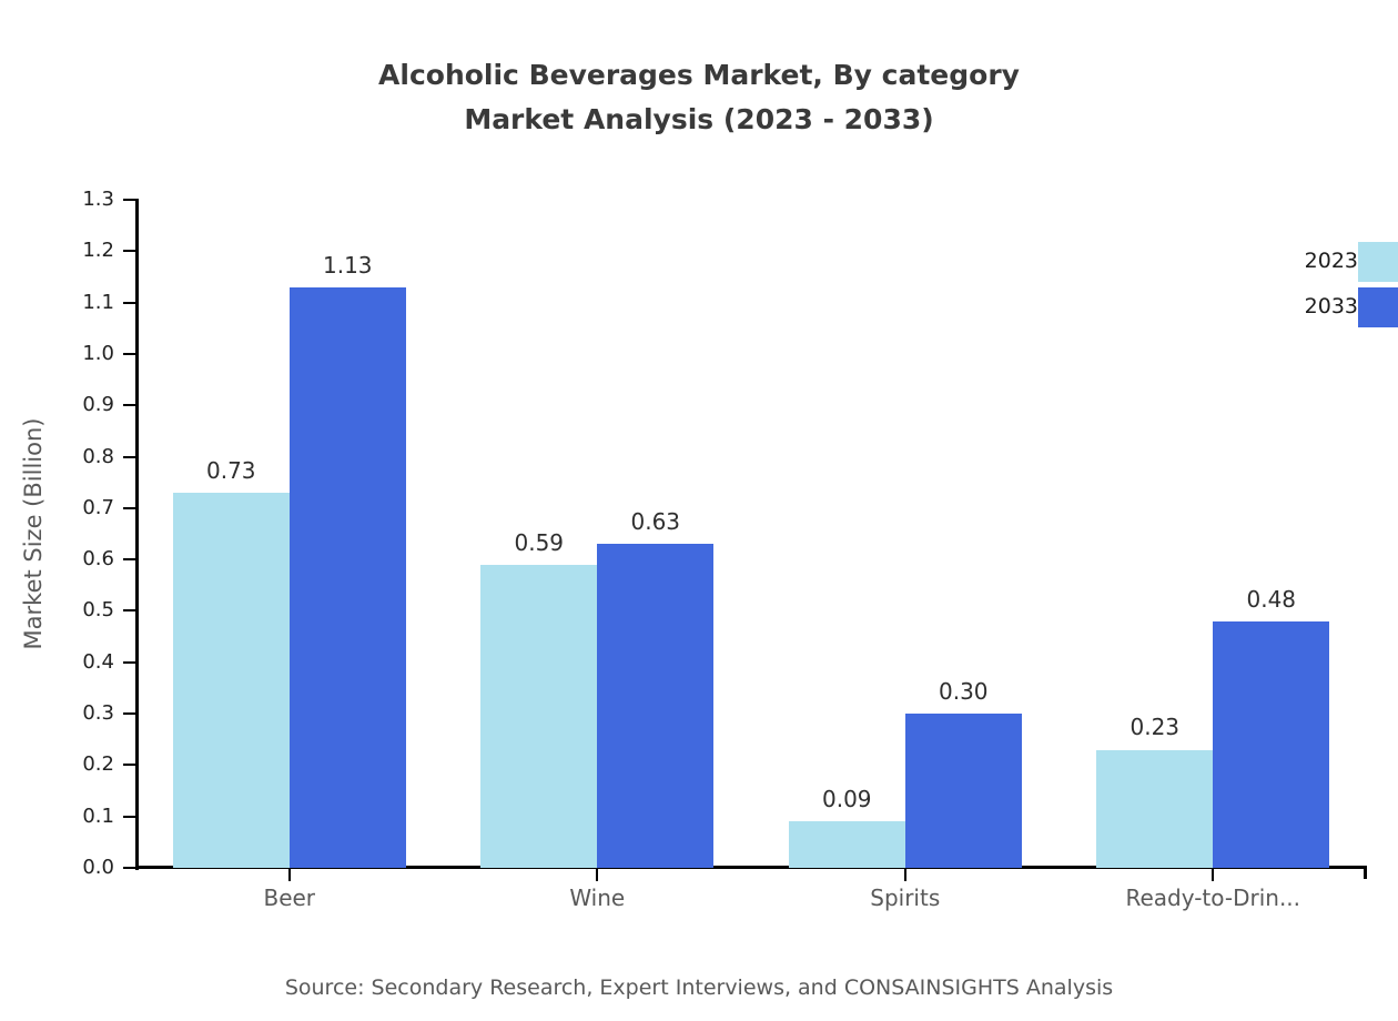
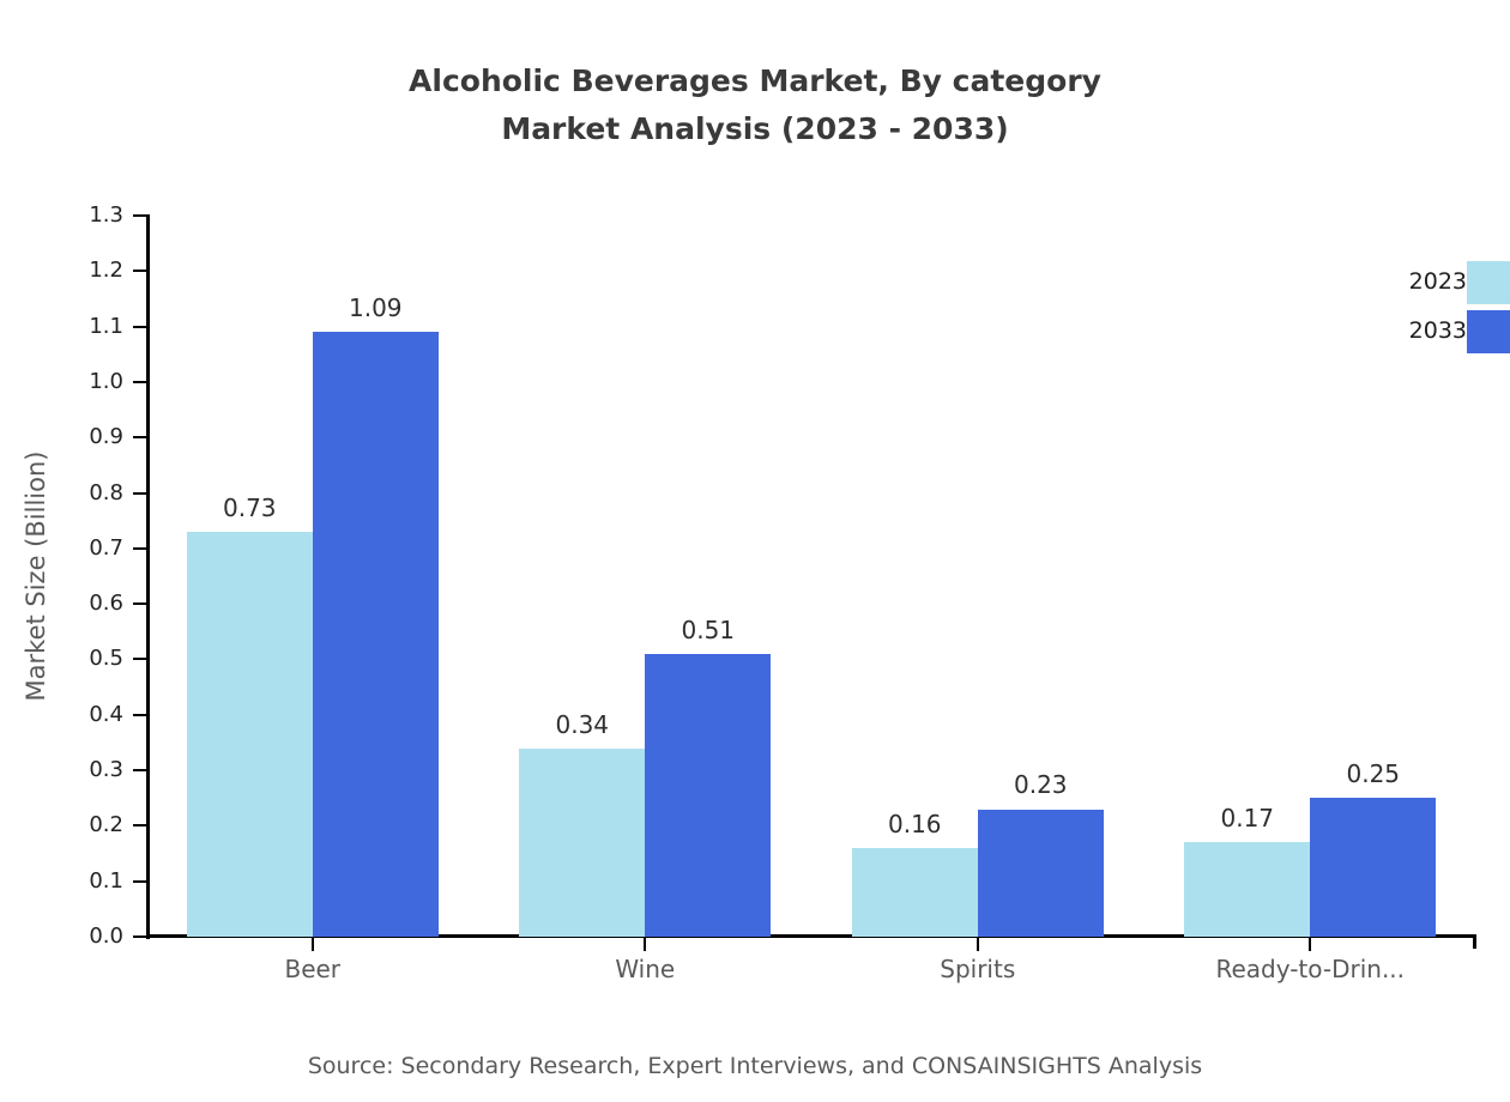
2033/Beer: 1.13 -> 1.09
2023/Wine: 0.59 -> 0.34
2033/Wine: 0.63 -> 0.51
2023/Spirits: 0.09 -> 0.16
2033/Spirits: 0.30 -> 0.23
2023/Ready-to-Drin...: 0.23 -> 0.17
2033/Ready-to-Drin...: 0.48 -> 0.25
